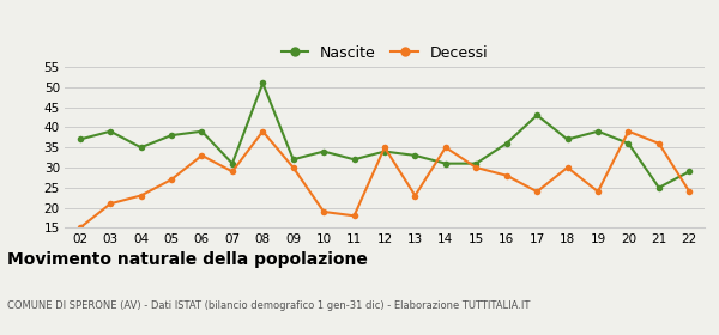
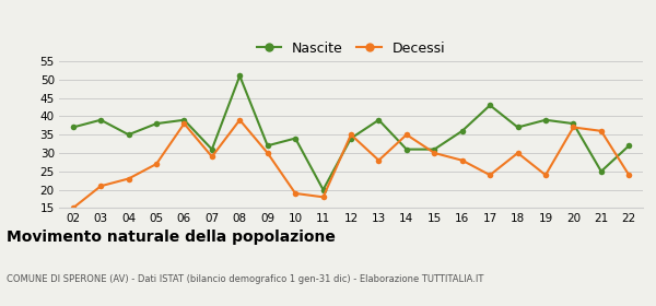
Decessi/06: 33 -> 38
Nascite/11: 32 -> 20
Nascite/13: 33 -> 39
Decessi/13: 23 -> 28
Nascite/20: 36 -> 38
Decessi/20: 39 -> 37
Nascite/22: 29 -> 32
